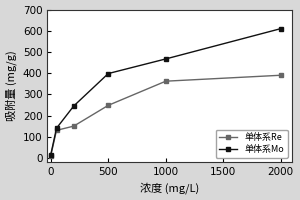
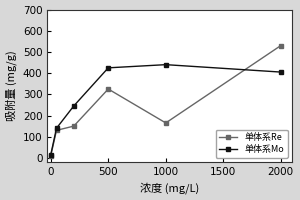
单体系Re/500: 248 -> 325
单体系Mo/500: 398 -> 425
单体系Re/1000: 362 -> 165
单体系Mo/1000: 467 -> 440
单体系Re/2000: 390 -> 530
单体系Mo/2000: 610 -> 405
